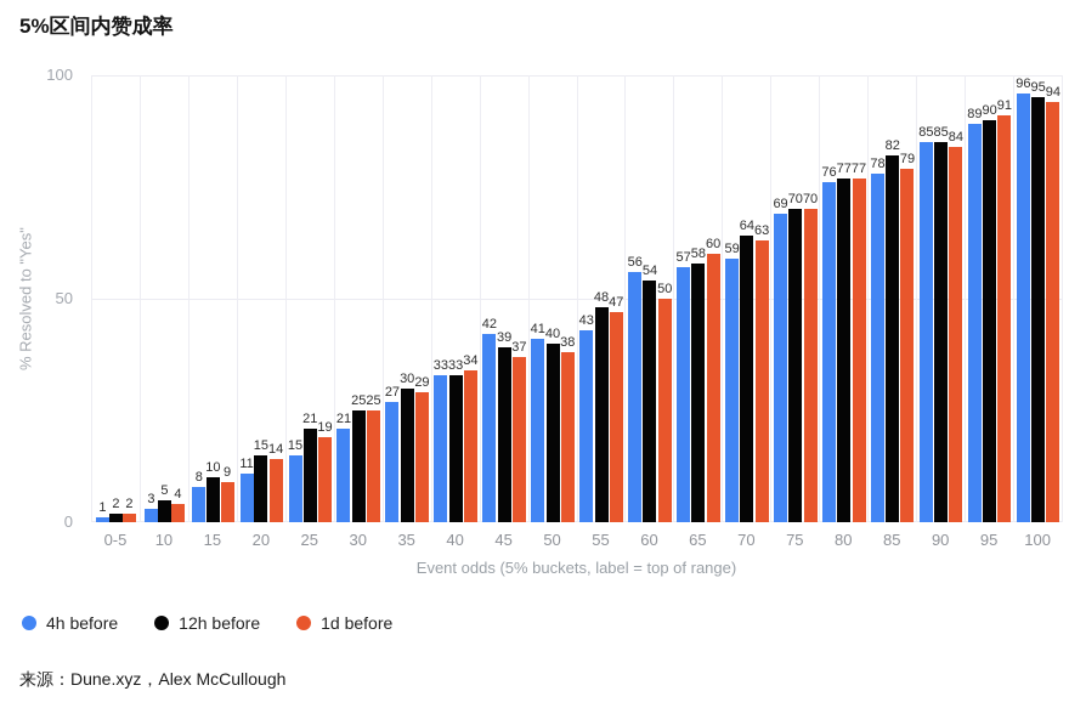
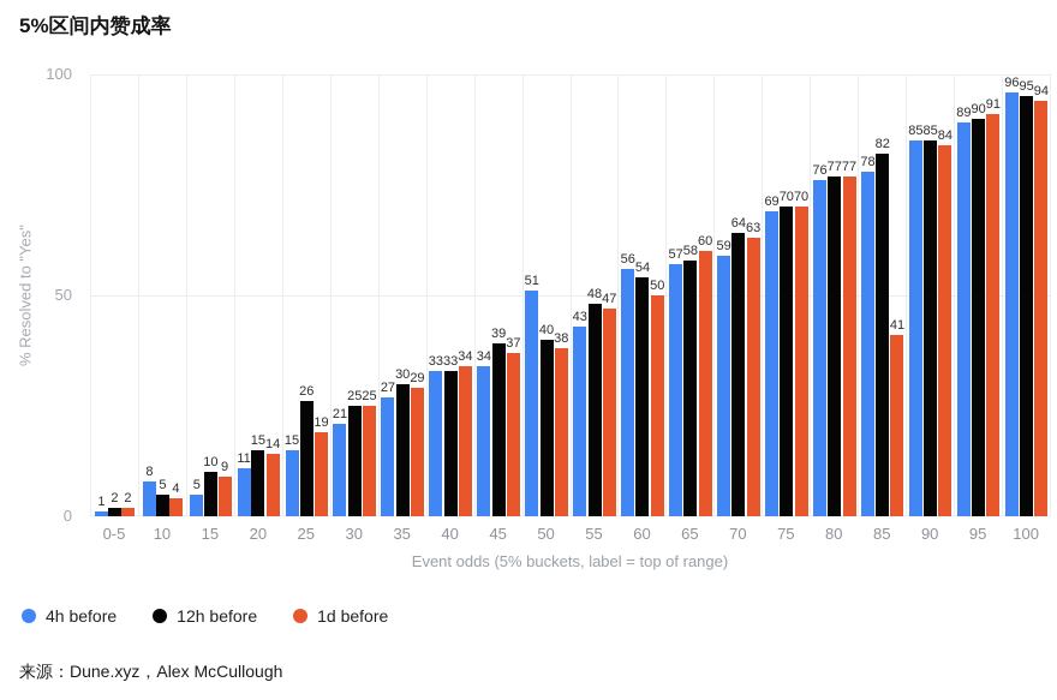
4h before/10: 3 -> 8
4h before/15: 8 -> 5
12h before/25: 21 -> 26
4h before/45: 42 -> 34
4h before/50: 41 -> 51
1d before/85: 79 -> 41
